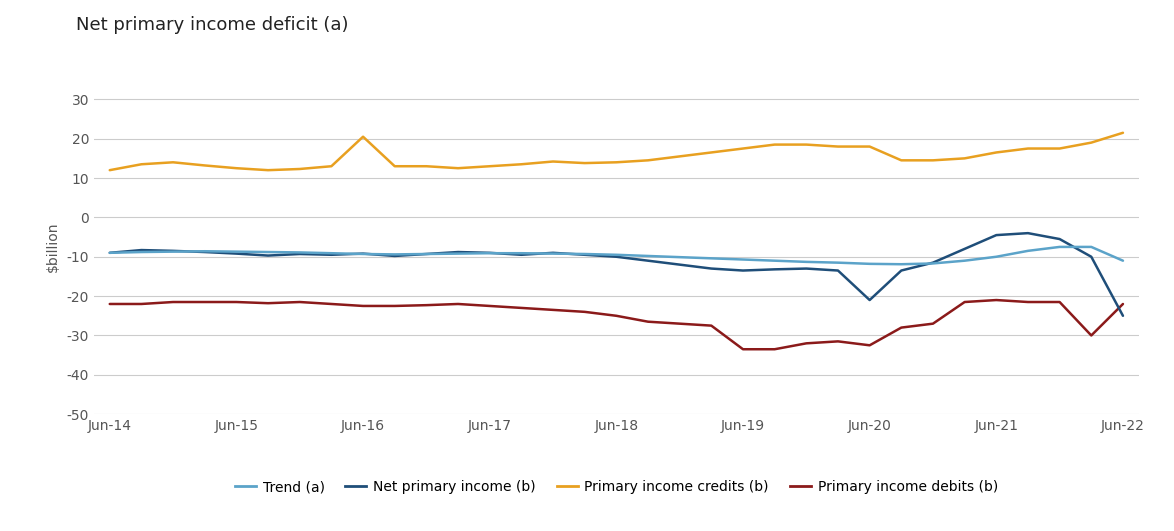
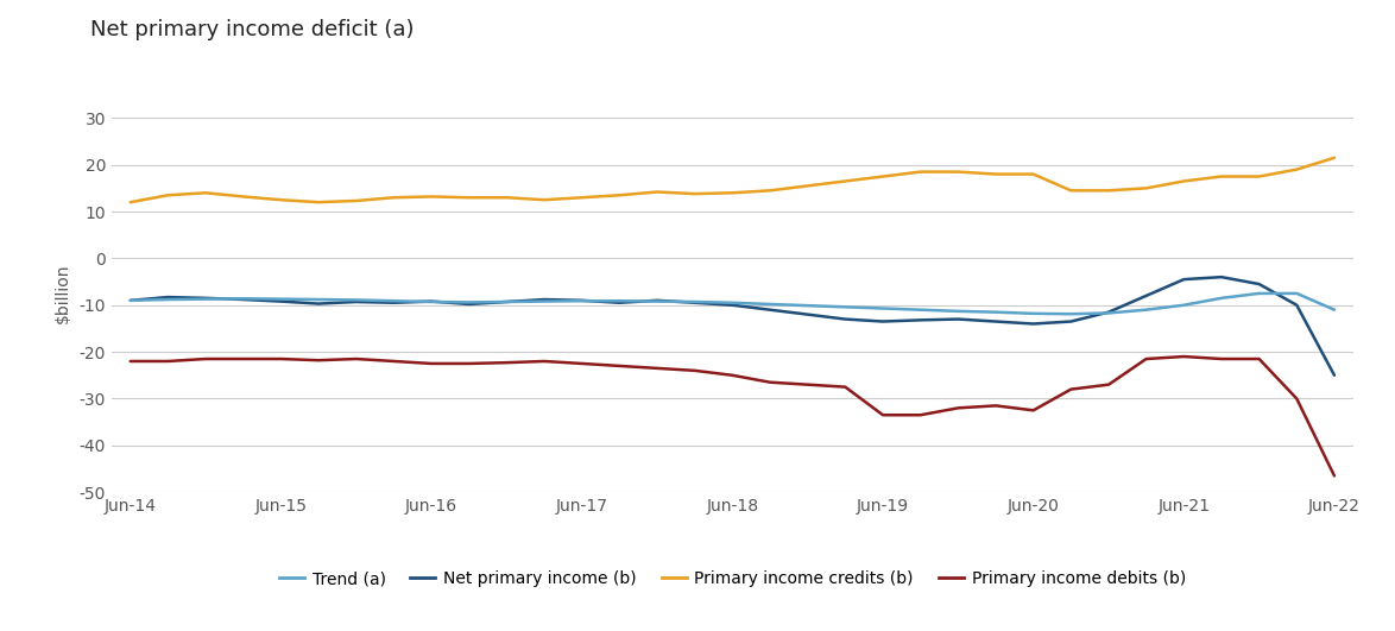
Primary income credits (b)/Jun-16: 20.5 -> 13.2
Net primary income (b)/Jun-20: -21.0 -> -14.0
Primary income debits (b)/Jun-22: -22.0 -> -46.5
